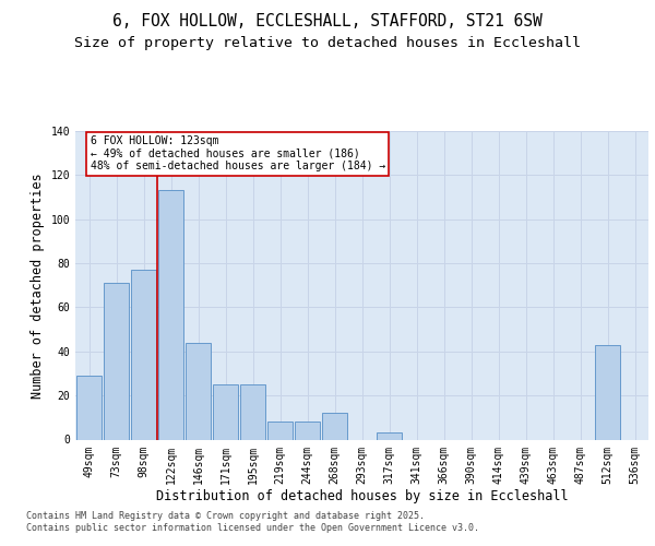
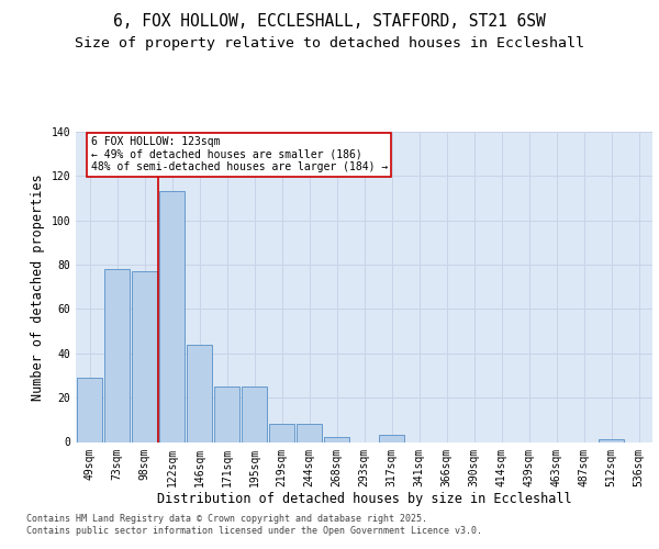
73sqm: 71 -> 78
268sqm: 12 -> 2
512sqm: 43 -> 1
